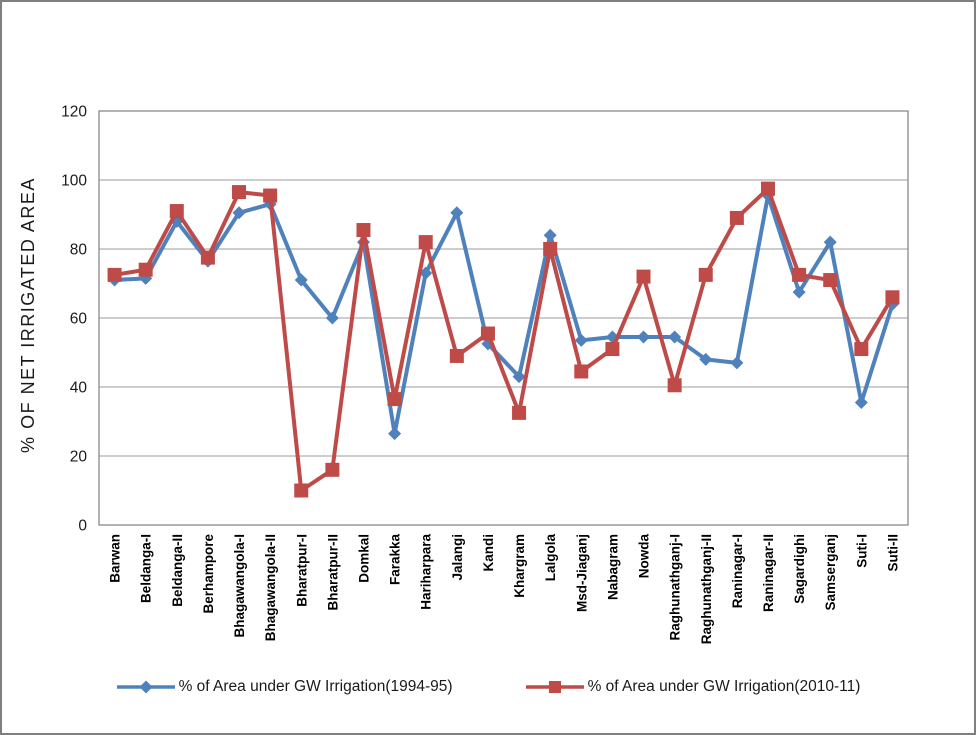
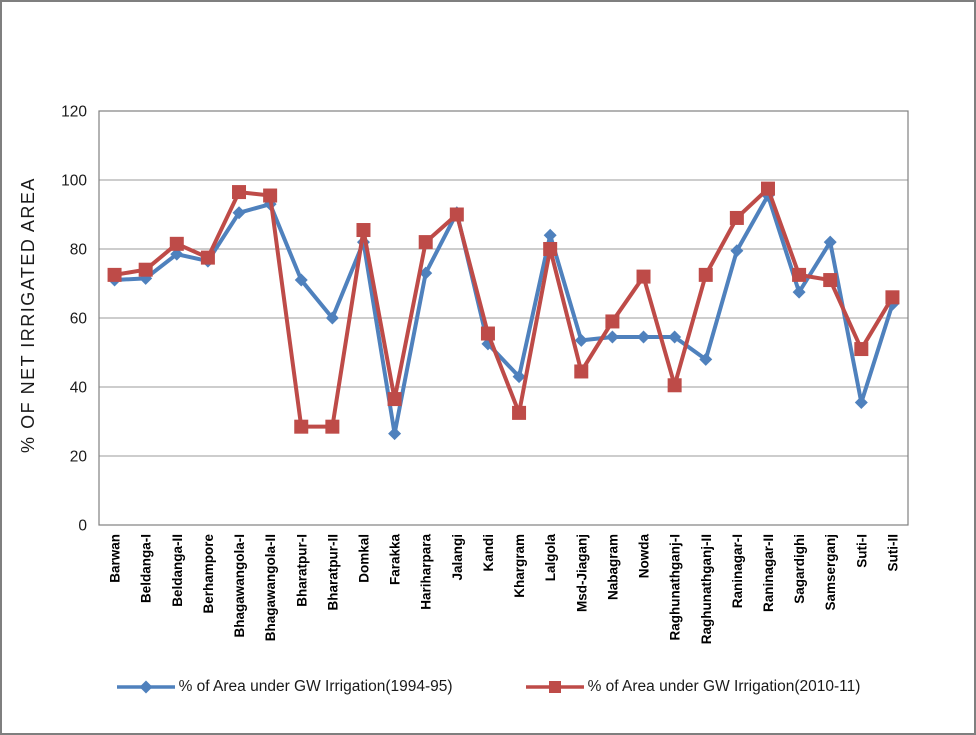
% of Area under GW Irrigation(1994-95)/Beldanga-II: 88 -> 78
% of Area under GW Irrigation(2010-11)/Beldanga-II: 91 -> 82
% of Area under GW Irrigation(2010-11)/Bharatpur-I: 10 -> 28
% of Area under GW Irrigation(2010-11)/Bharatpur-II: 16 -> 28
% of Area under GW Irrigation(2010-11)/Jalangi: 49 -> 90
% of Area under GW Irrigation(2010-11)/Nabagram: 51 -> 59
% of Area under GW Irrigation(1994-95)/Raninagar-I: 47 -> 80
